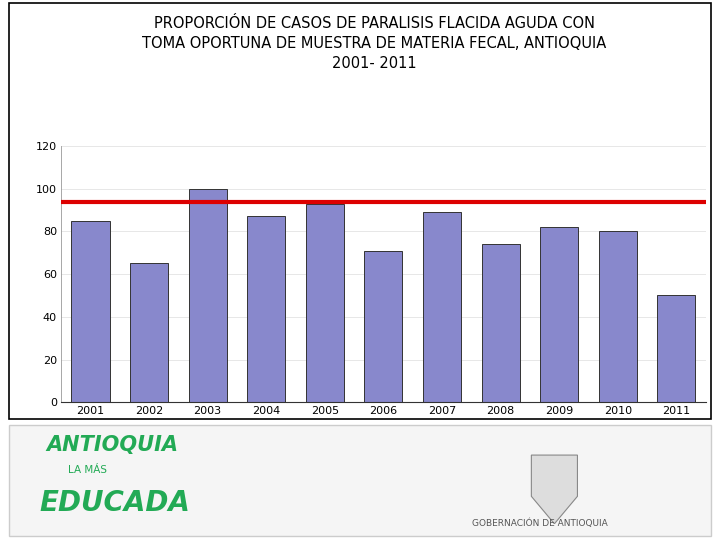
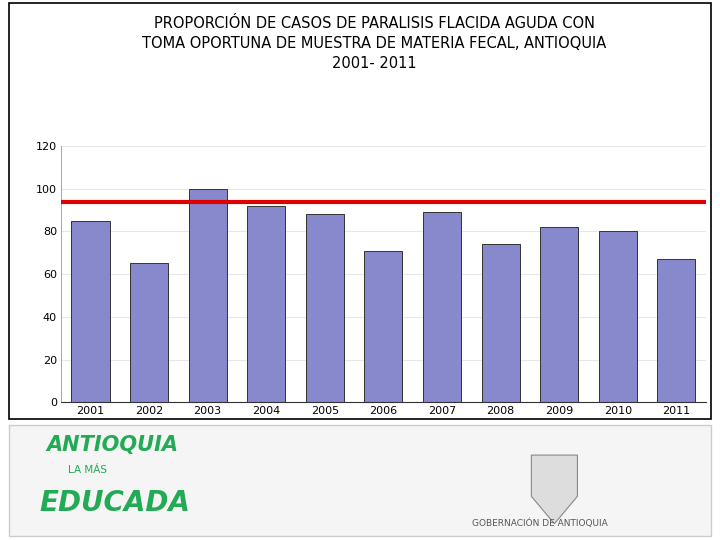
2004: 87 -> 92
2005: 93 -> 88
2011: 50 -> 67
